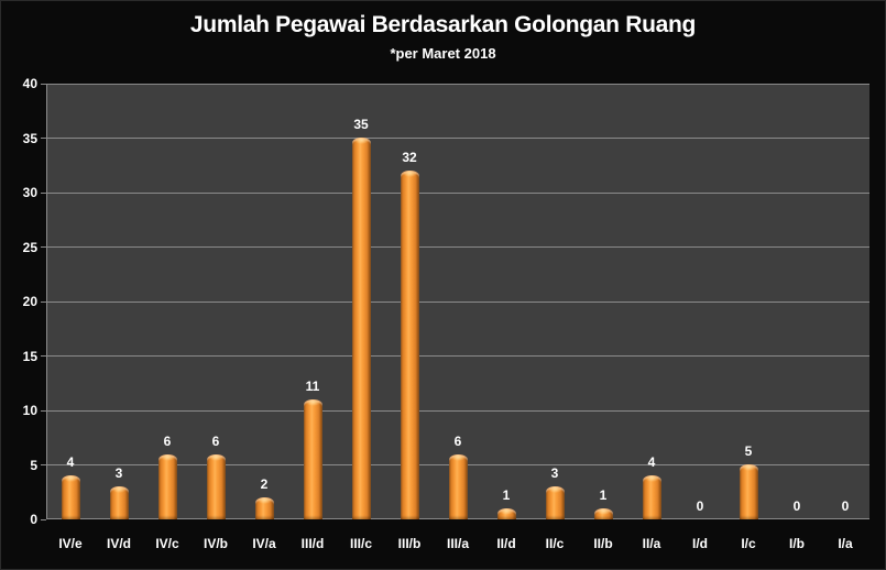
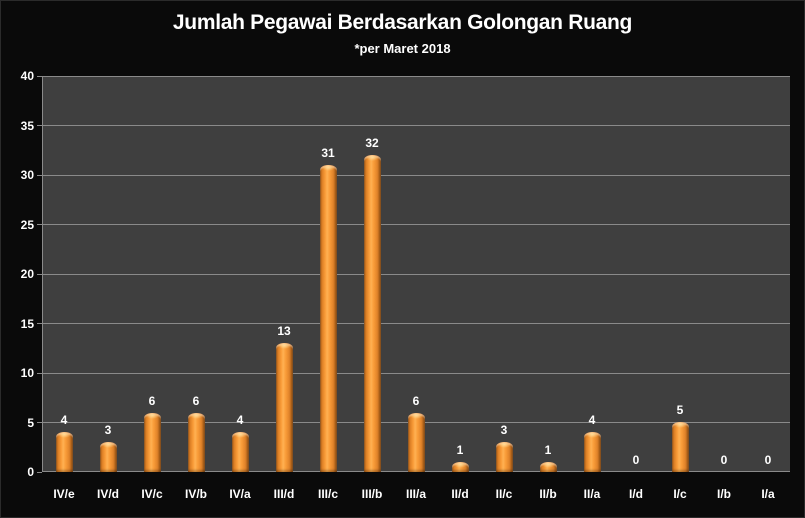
IV/a: 2 -> 4
III/d: 11 -> 13
III/c: 35 -> 31
